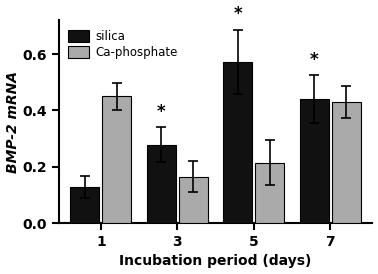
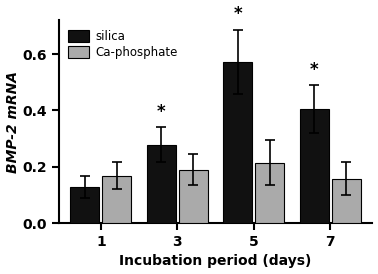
Ca-phosphate/1: 0.450 -> 0.168
Ca-phosphate/3: 0.165 -> 0.190
silica/7: 0.440 -> 0.405
Ca-phosphate/7: 0.430 -> 0.158
